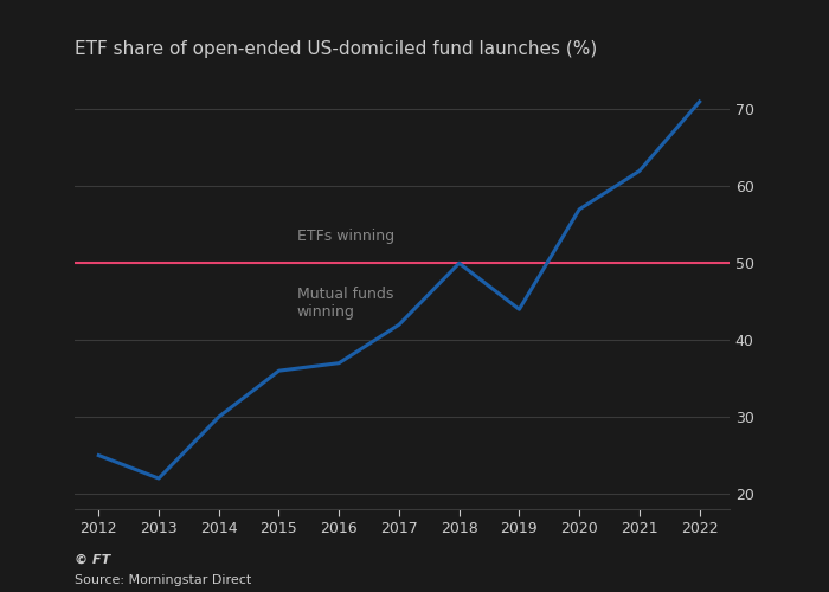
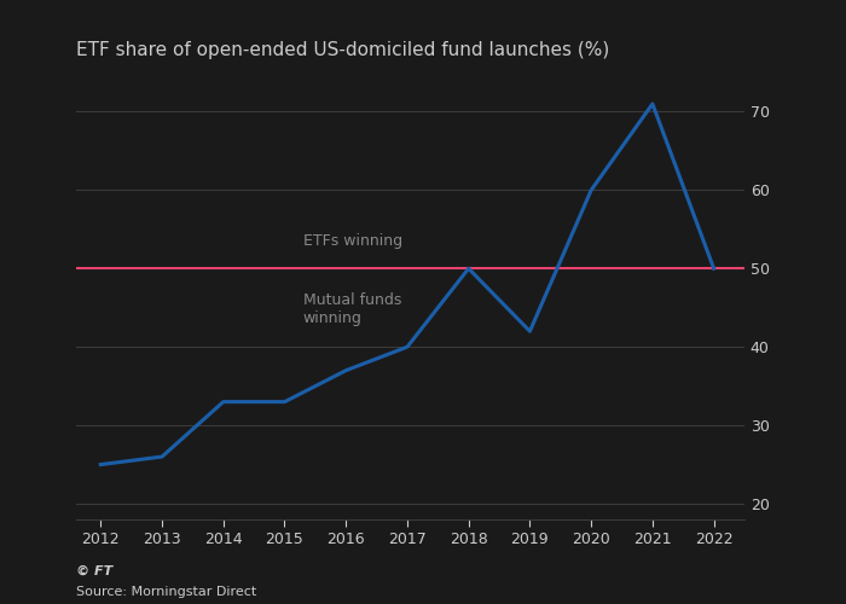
2013: 22 -> 26
2014: 30 -> 33
2015: 36 -> 33
2017: 42 -> 40
2019: 44 -> 42
2020: 57 -> 60
2021: 62 -> 71
2022: 71 -> 50
